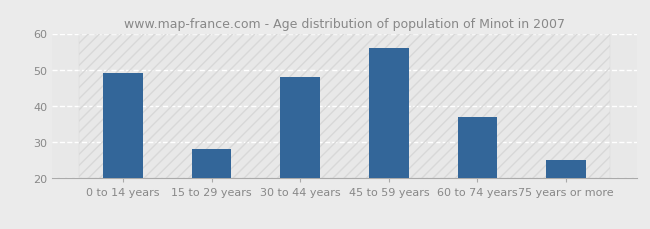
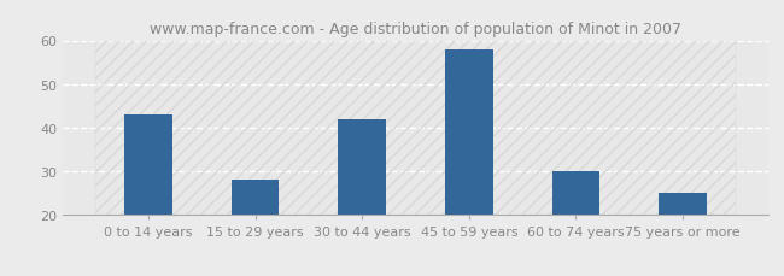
0 to 14 years: 49 -> 43
30 to 44 years: 48 -> 42
45 to 59 years: 56 -> 58
60 to 74 years: 37 -> 30
